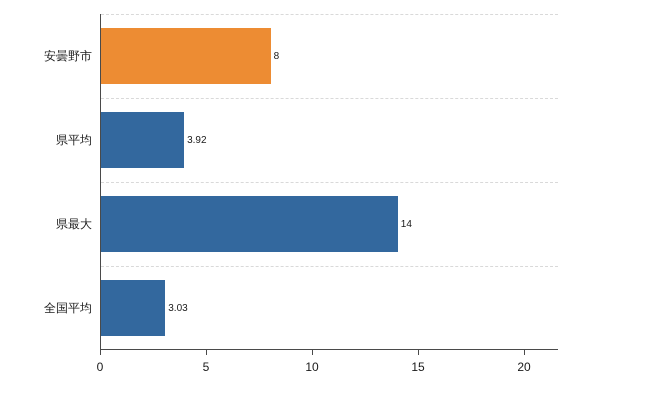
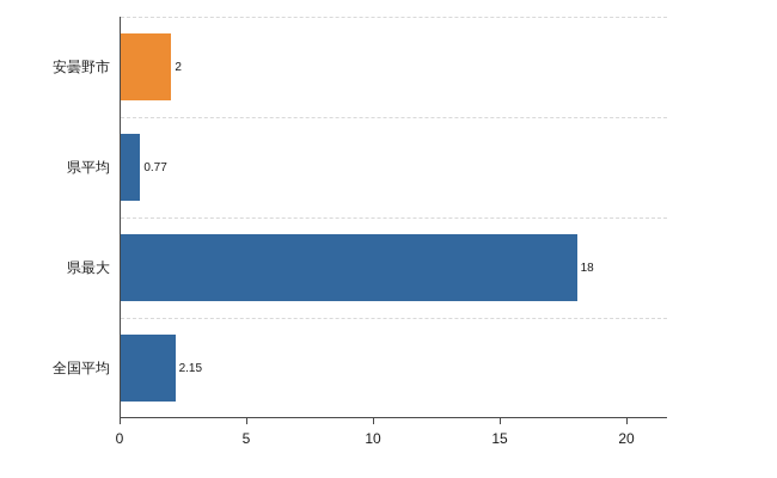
安曇野市: 8 -> 2
県平均: 3.92 -> 0.77
県最大: 14 -> 18
全国平均: 3.03 -> 2.15
